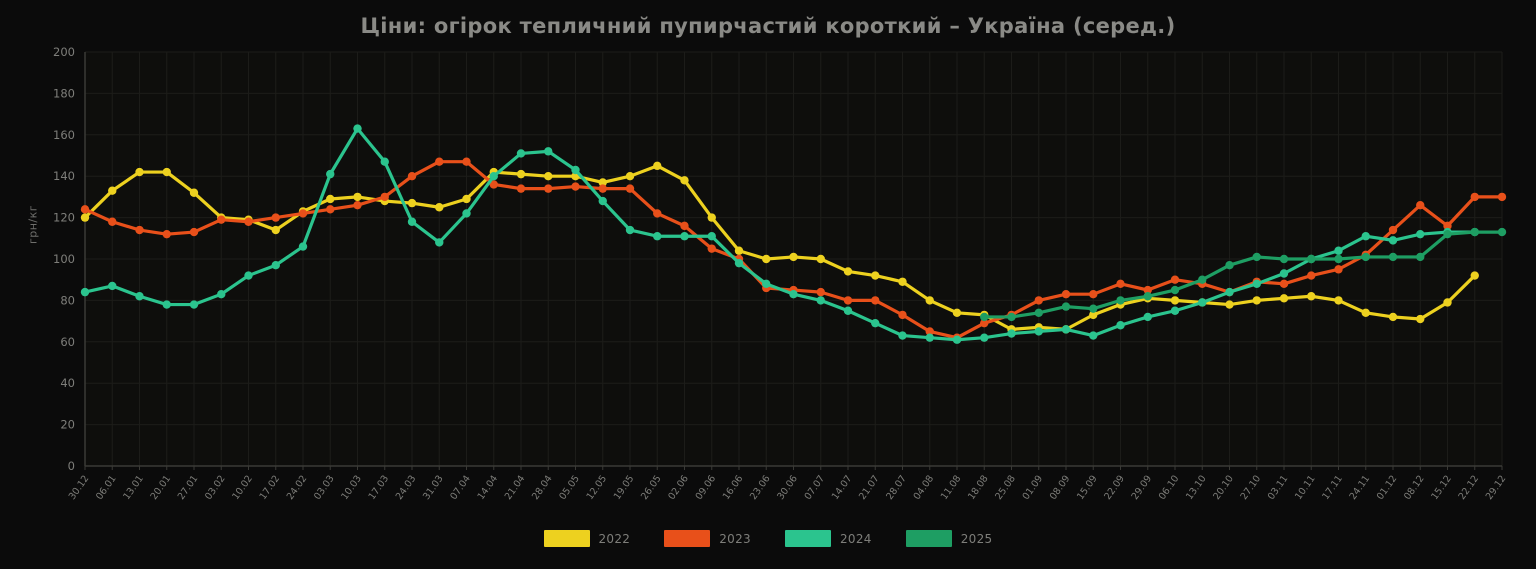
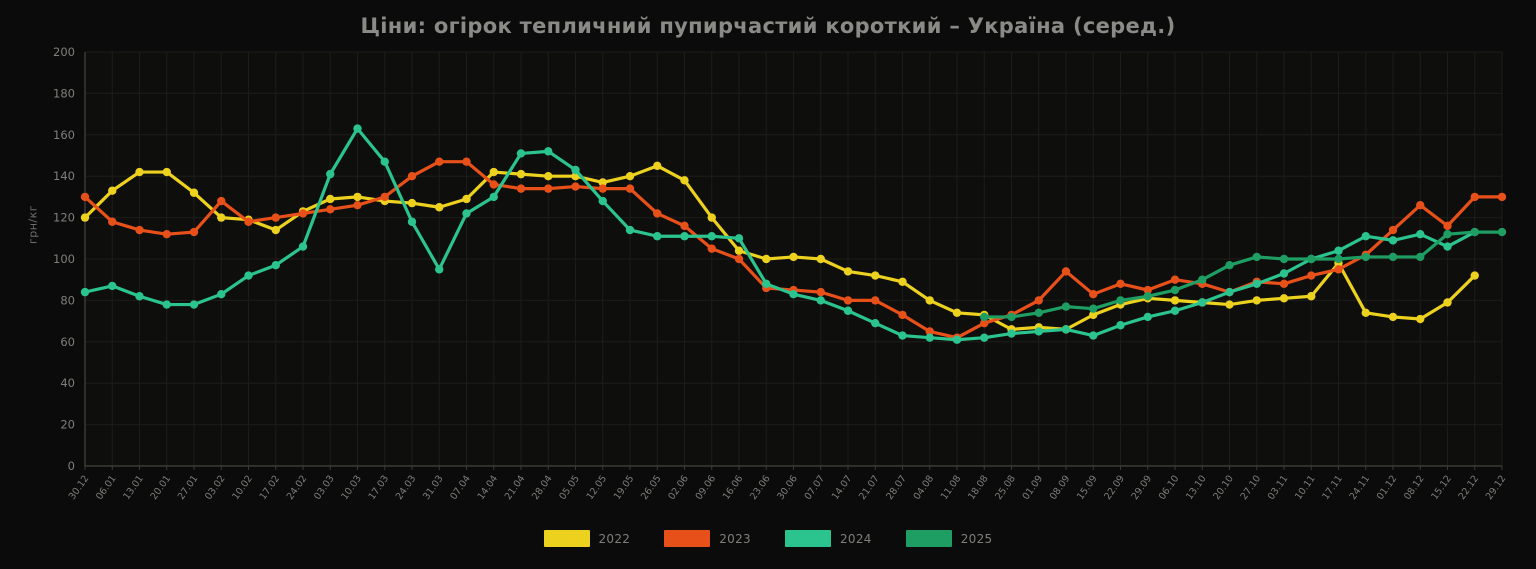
2023/30.12: 124 -> 130
2023/03.02: 119 -> 128
2024/31.03: 108 -> 95
2024/14.04: 140 -> 130
2024/16.06: 98 -> 110
2023/08.09: 83 -> 94
2022/17.11: 80 -> 98
2024/15.12: 113 -> 106
